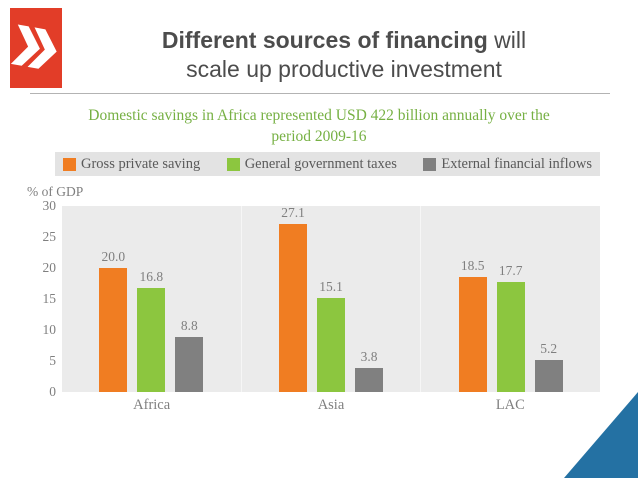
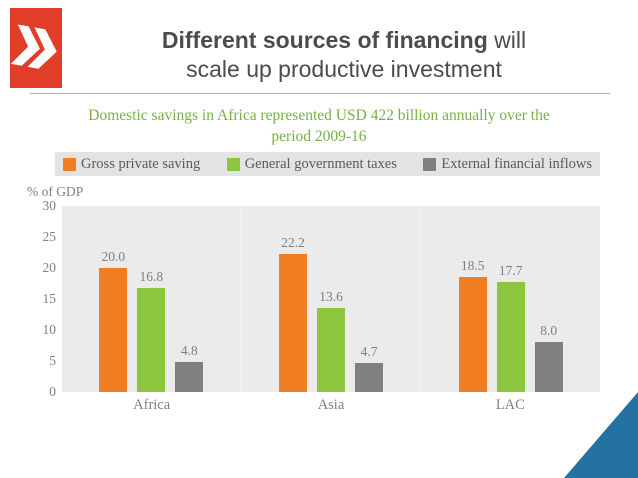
External financial inflows/Africa: 8.8 -> 4.8
Gross private saving/Asia: 27.1 -> 22.2
General government taxes/Asia: 15.1 -> 13.6
External financial inflows/Asia: 3.8 -> 4.7
External financial inflows/LAC: 5.2 -> 8.0
